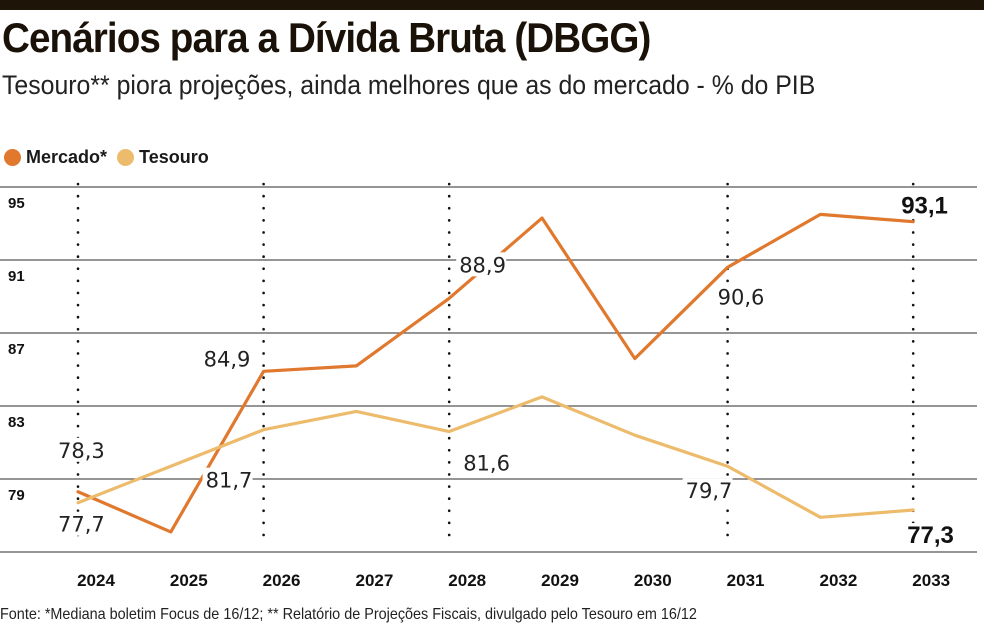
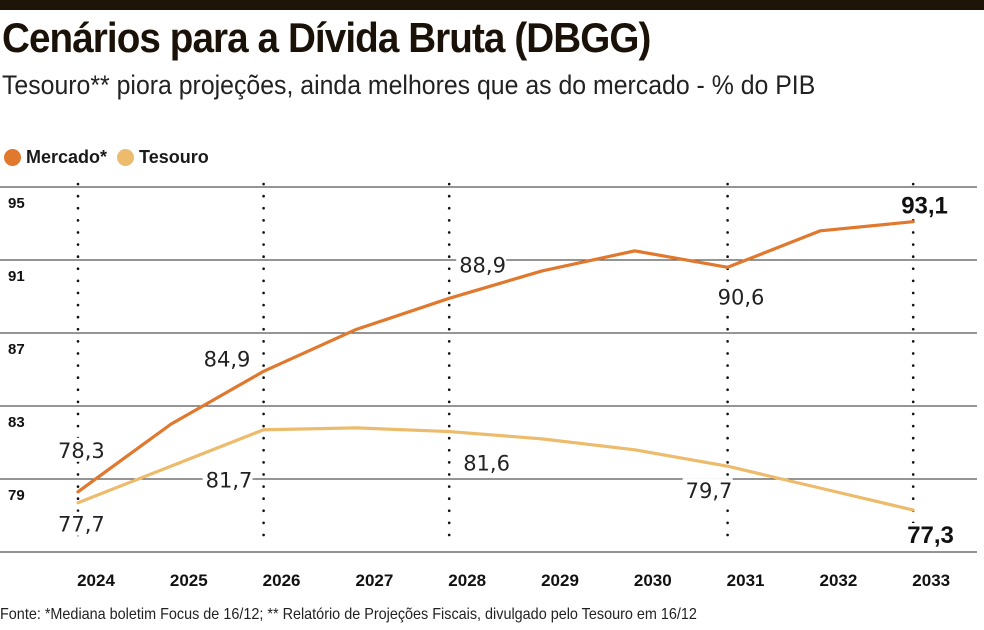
Mercado*/2025: 76.1 -> 82.0
Mercado*/2027: 85.2 -> 87.2
Tesouro/2027: 82.7 -> 81.8
Mercado*/2029: 93.3 -> 90.4
Tesouro/2029: 83.5 -> 81.2
Mercado*/2030: 85.6 -> 91.5
Tesouro/2030: 81.4 -> 80.6
Mercado*/2032: 93.5 -> 92.6
Tesouro/2032: 76.9 -> 78.5
